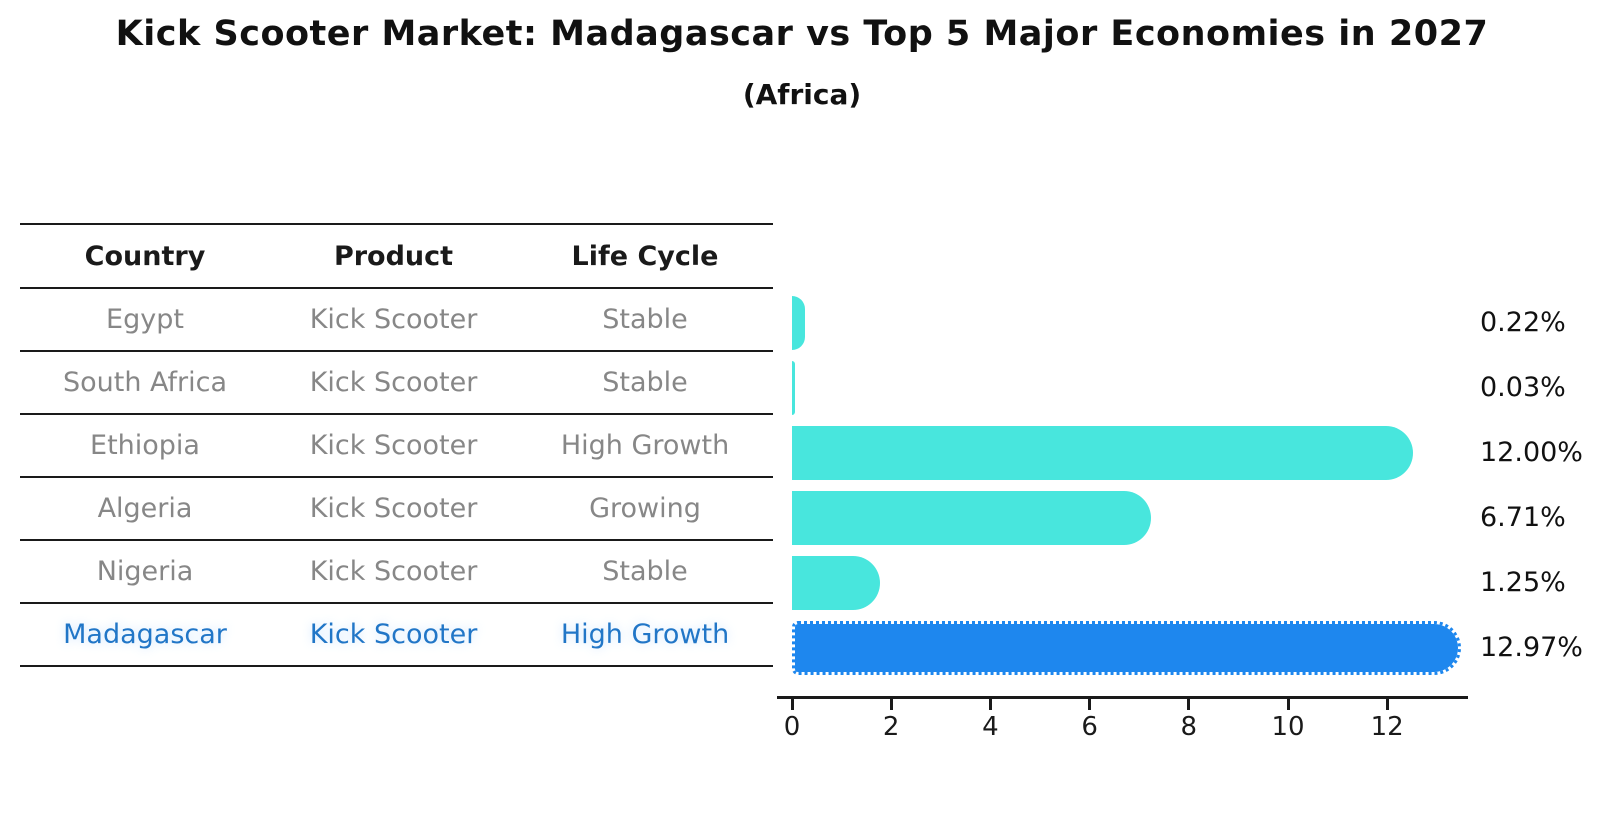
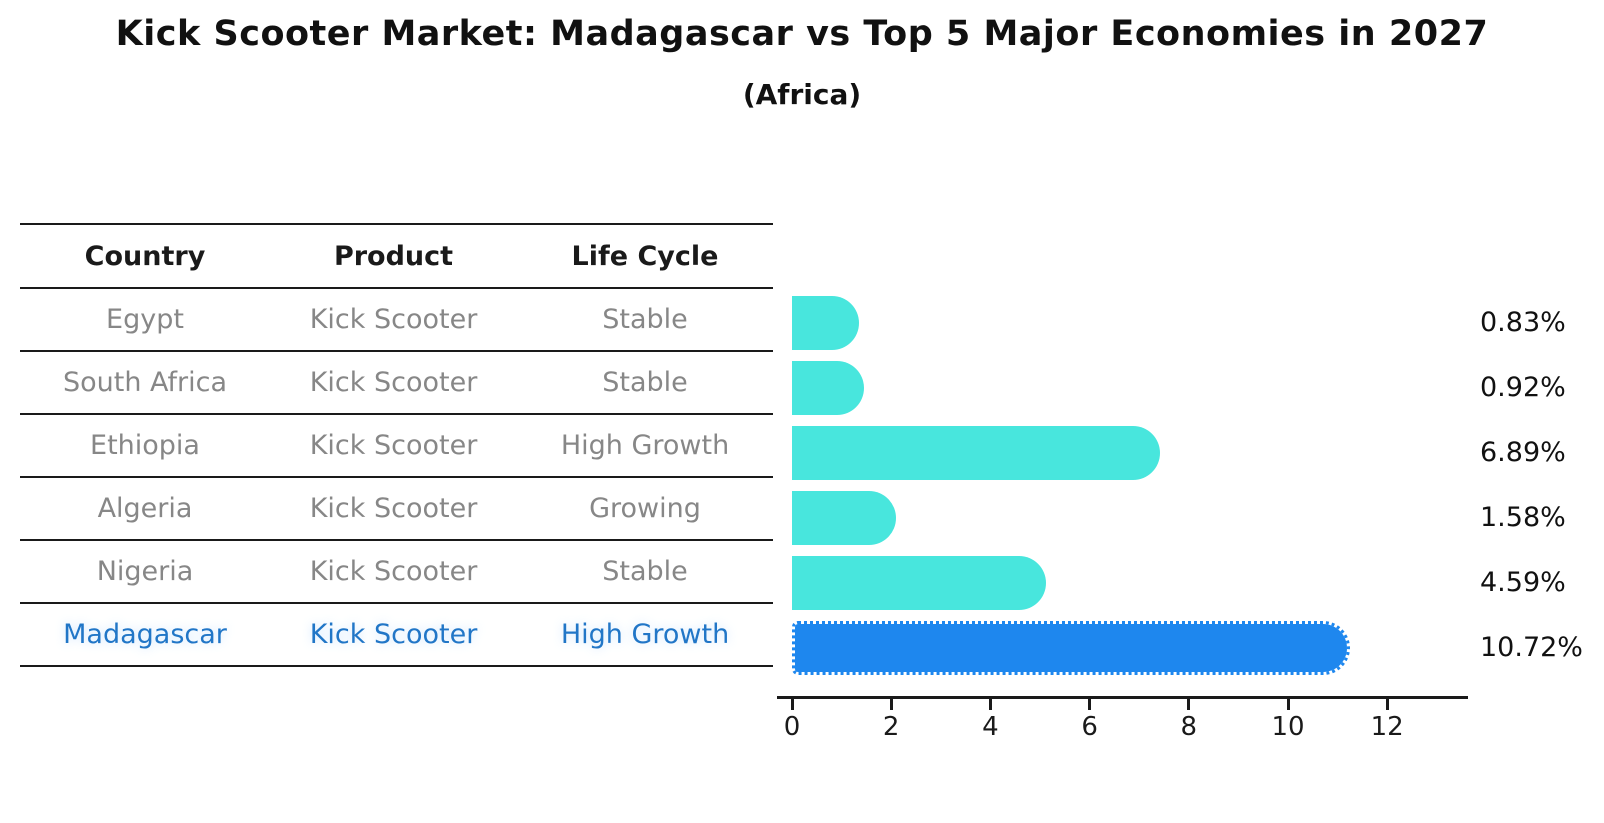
Egypt: 0.22% -> 0.83%
South Africa: 0.03% -> 0.92%
Ethiopia: 12.00% -> 6.89%
Algeria: 6.71% -> 1.58%
Nigeria: 1.25% -> 4.59%
Madagascar: 12.97% -> 10.72%
